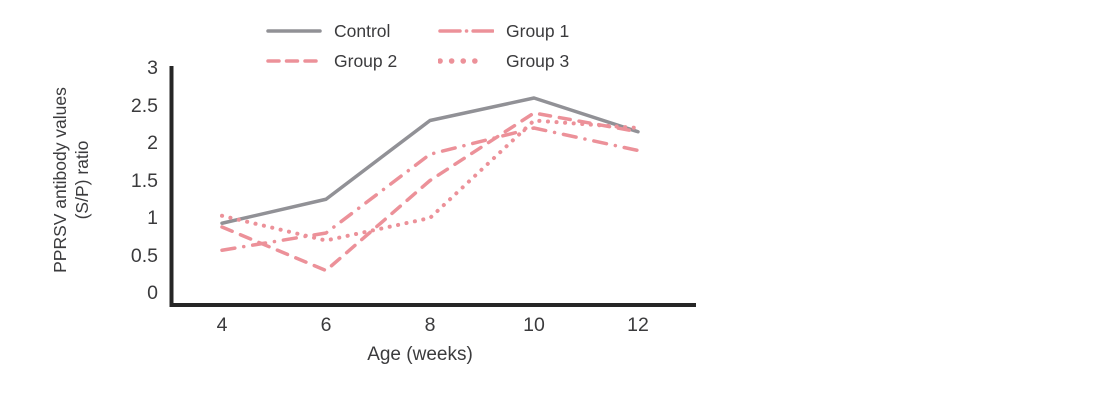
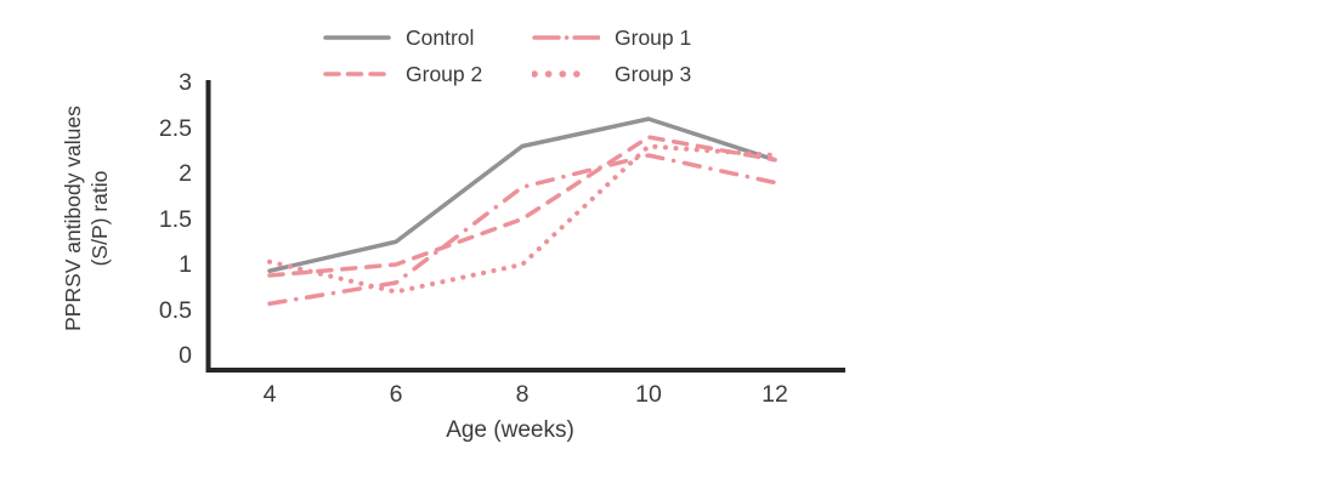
Group 2/6: 0.3 -> 1.0
